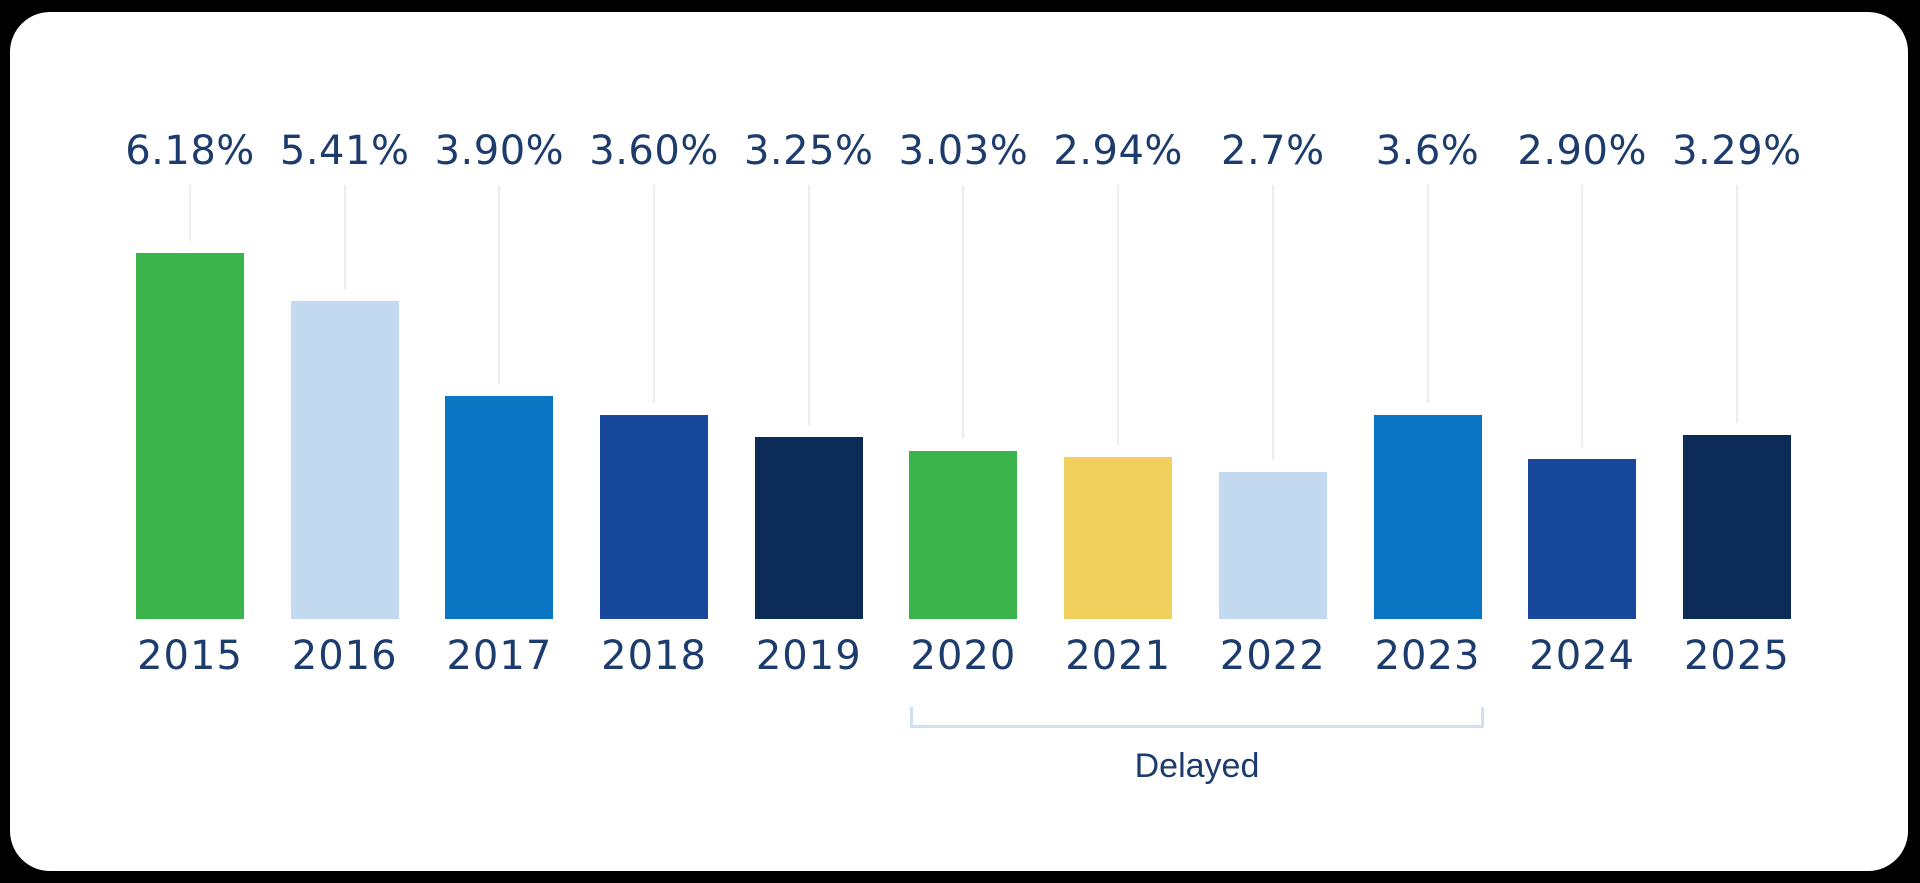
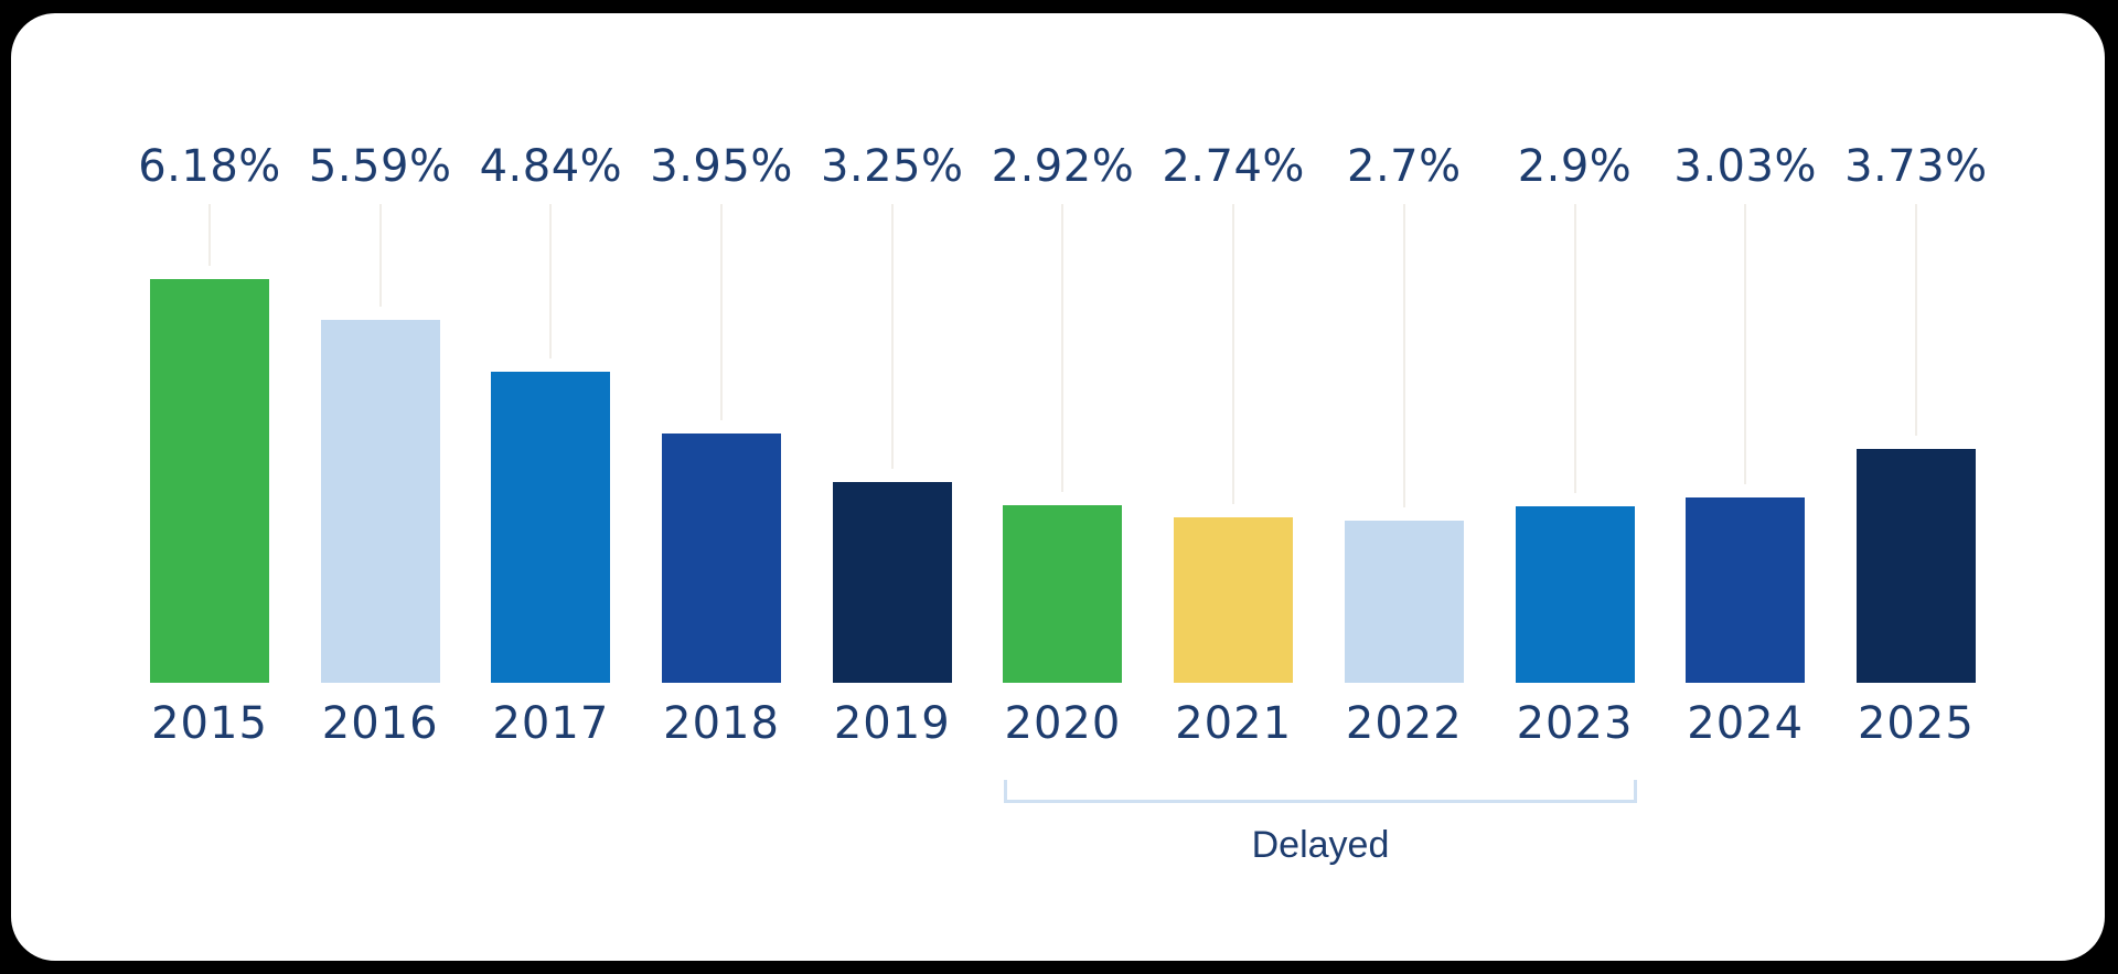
2016: 5.41% -> 5.59%
2017: 3.90% -> 4.84%
2018: 3.60% -> 3.95%
2020: 3.03% -> 2.92%
2021: 2.94% -> 2.74%
2023: 3.6% -> 2.9%
2024: 2.90% -> 3.03%
2025: 3.29% -> 3.73%
